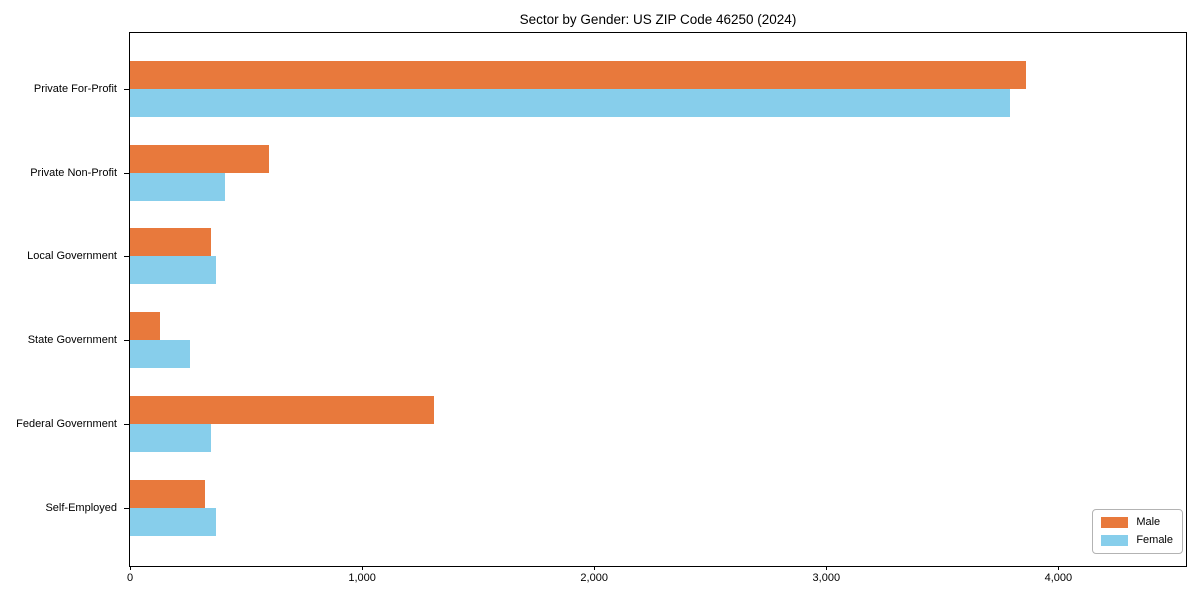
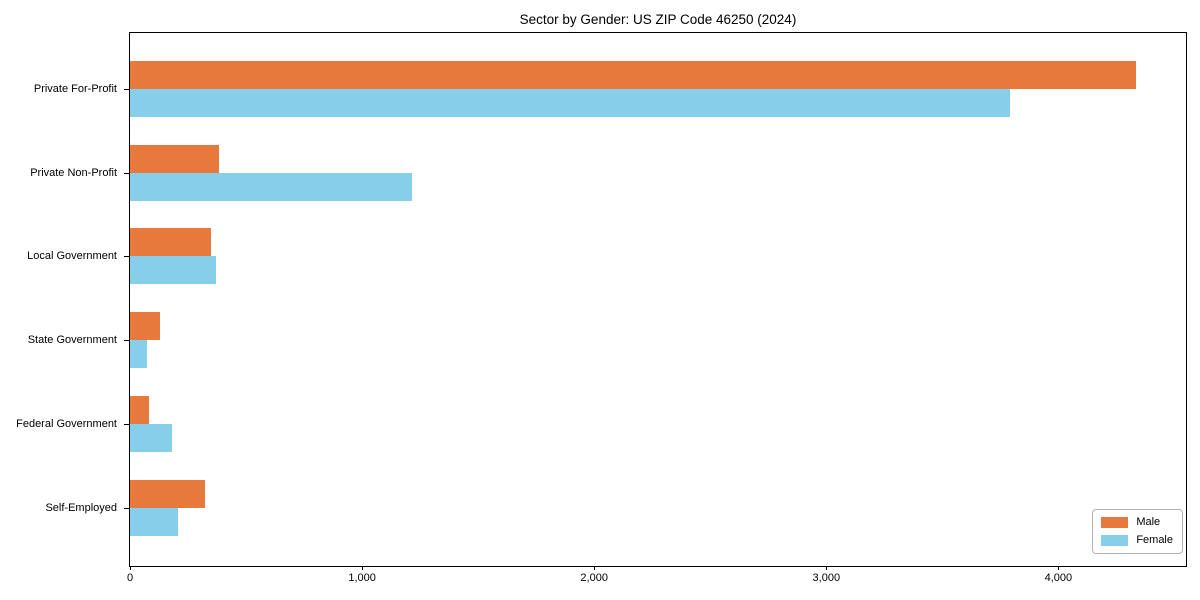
Male/Private For-Profit: 3860 -> 4340
Male/Private Non-Profit: 600 -> 380
Female/Private Non-Profit: 410 -> 1220
Female/State Government: 260 -> 80
Male/Federal Government: 1310 -> 80
Female/Federal Government: 350 -> 180
Female/Self-Employed: 370 -> 200
